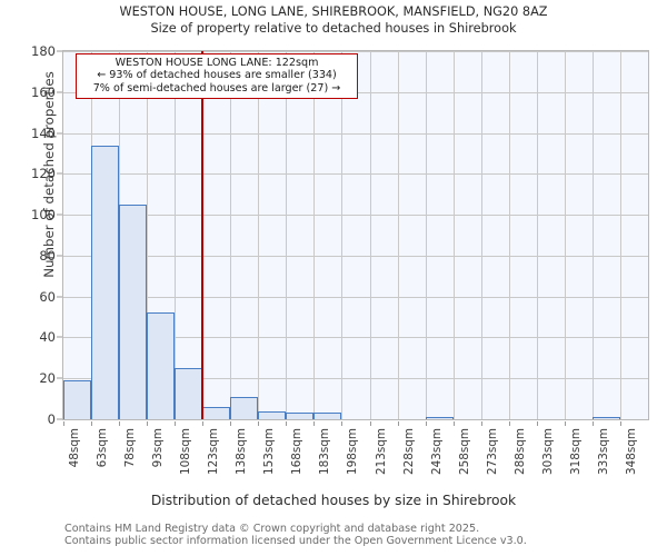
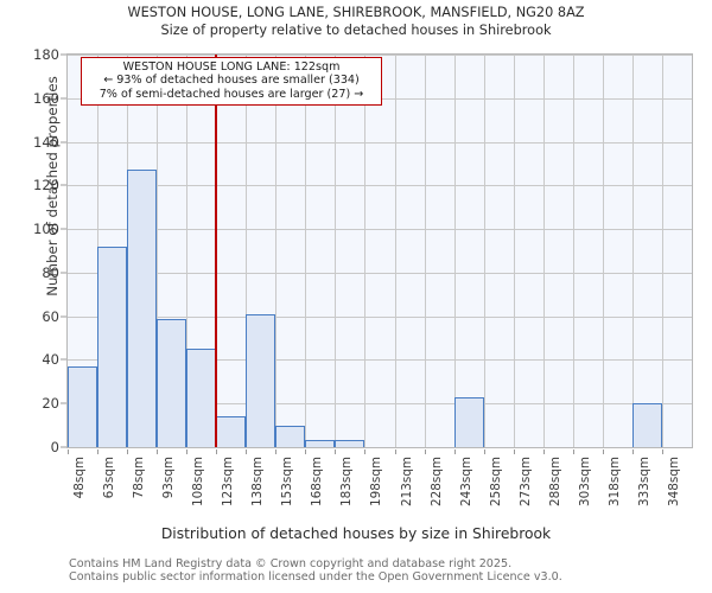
48sqm: 19 -> 37
63sqm: 134 -> 92
78sqm: 105 -> 127
93sqm: 52 -> 59
108sqm: 25 -> 45
123sqm: 6 -> 14
138sqm: 11 -> 61
153sqm: 4 -> 10
243sqm: 1 -> 23
333sqm: 1 -> 20
